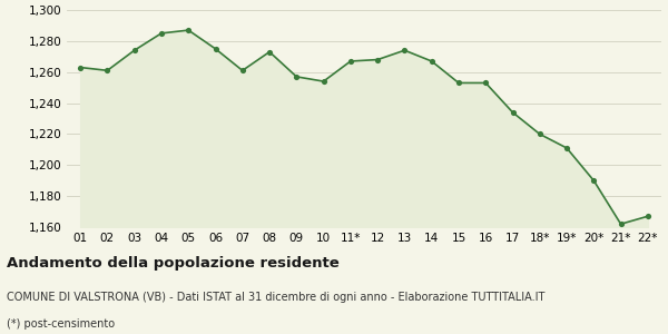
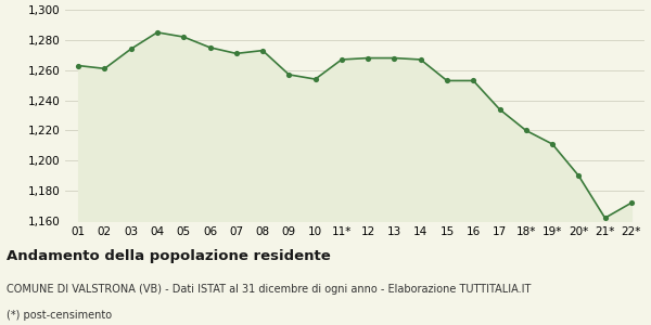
05: 1,287 -> 1,282
07: 1,261 -> 1,271
13: 1,274 -> 1,268
22*: 1,167 -> 1,172
